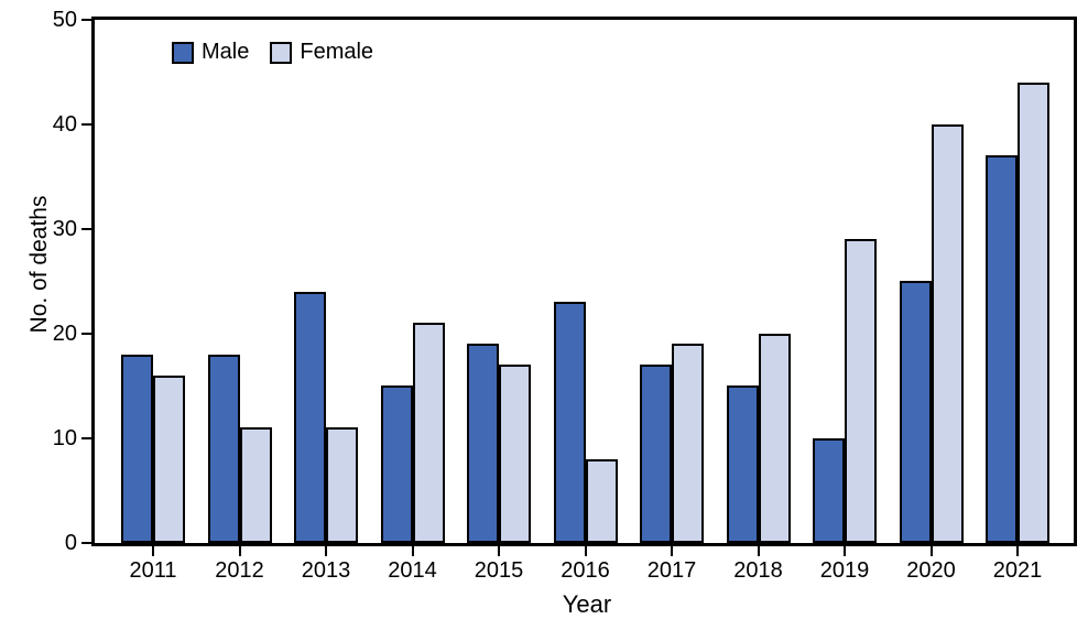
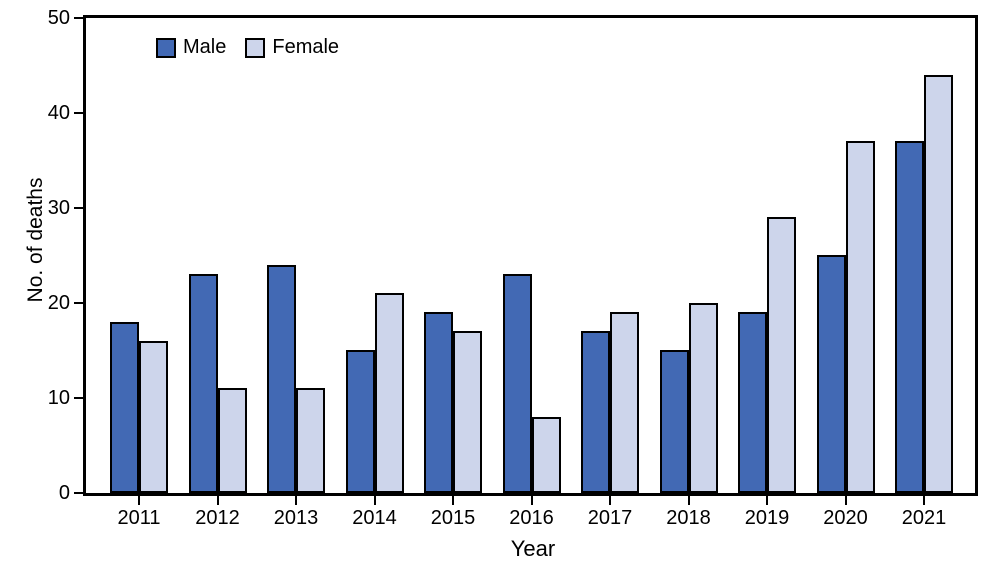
Male/2012: 18 -> 23
Male/2019: 10 -> 19
Female/2020: 40 -> 37
